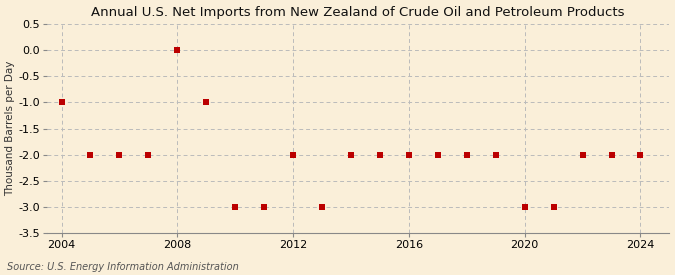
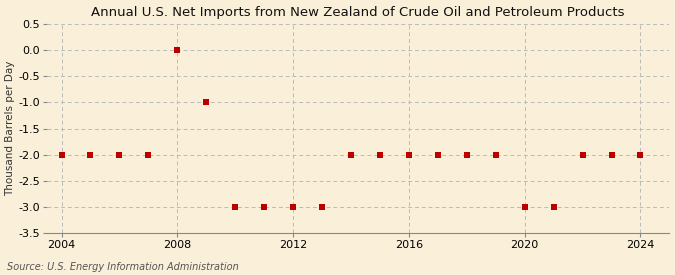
2004: -1 -> -2
2012: -2 -> -3
